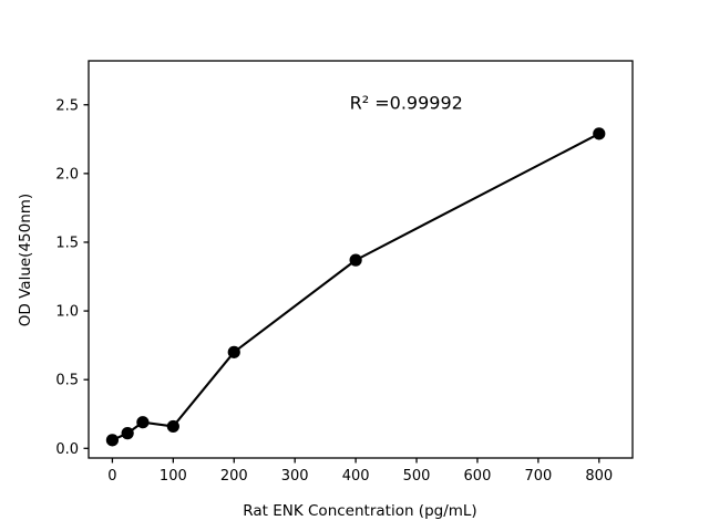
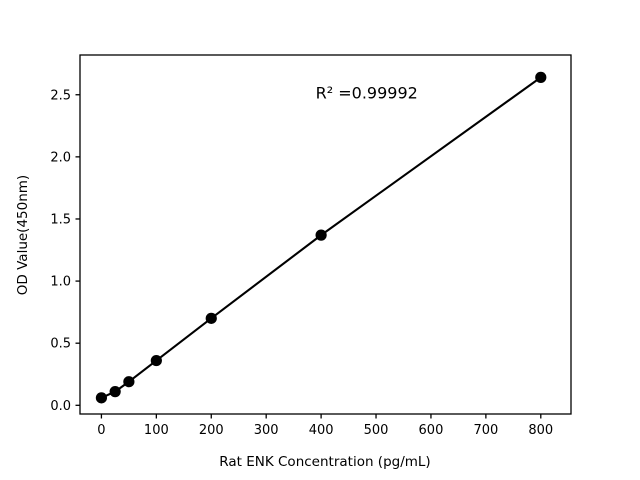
100: 0.16 -> 0.36
800: 2.29 -> 2.64
